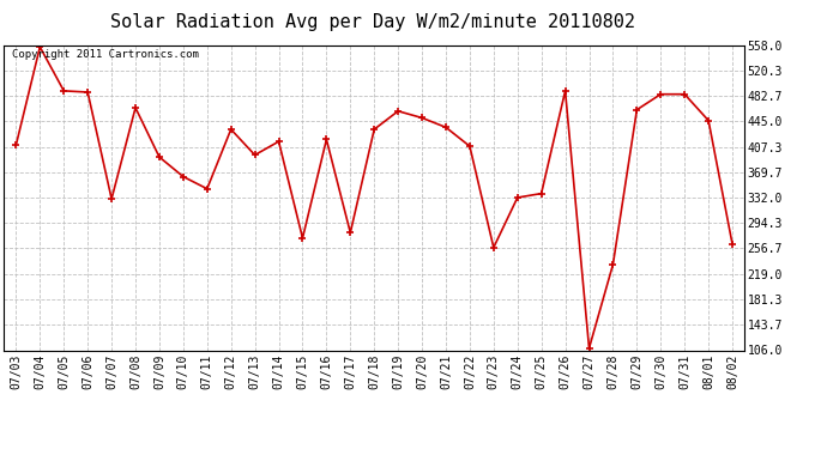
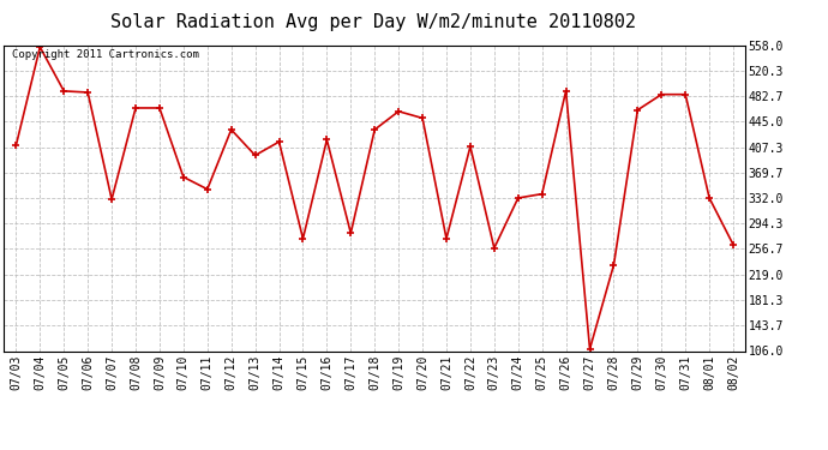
07/09: 392 -> 465
07/21: 436 -> 272
08/01: 446 -> 332
